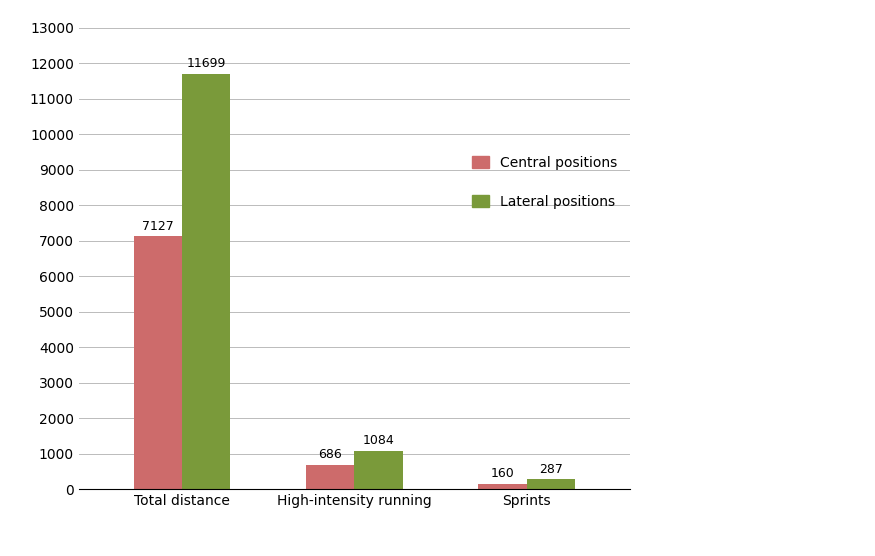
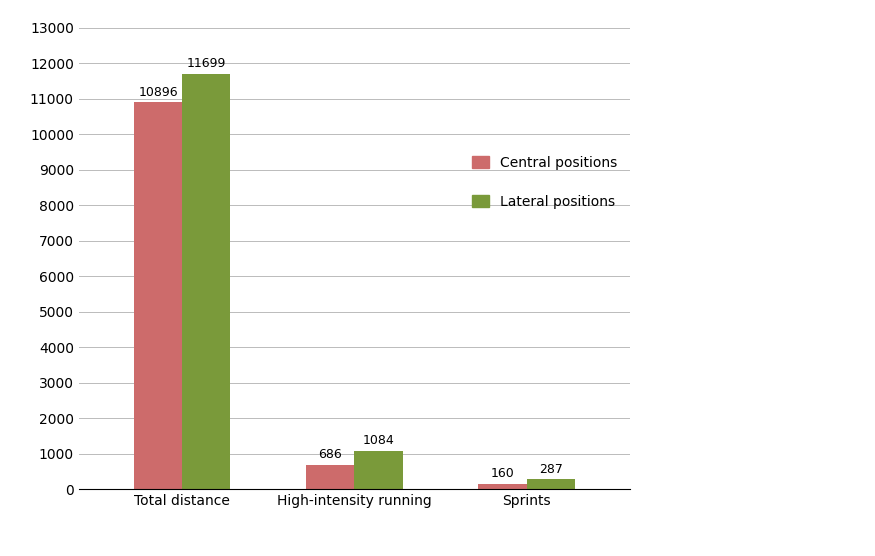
Central positions/Total distance: 7127 -> 10896
